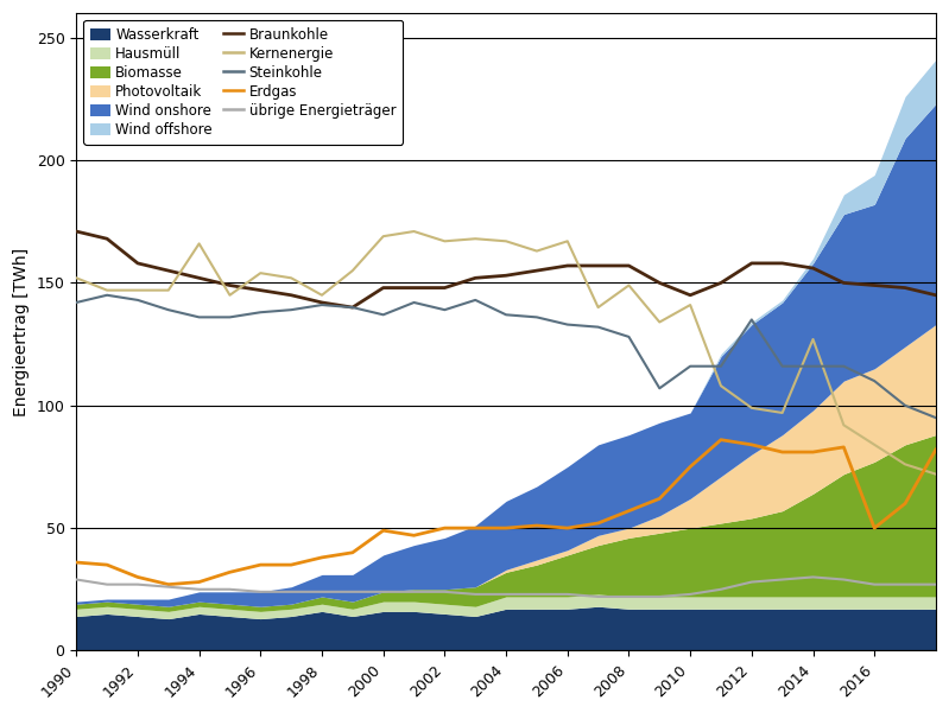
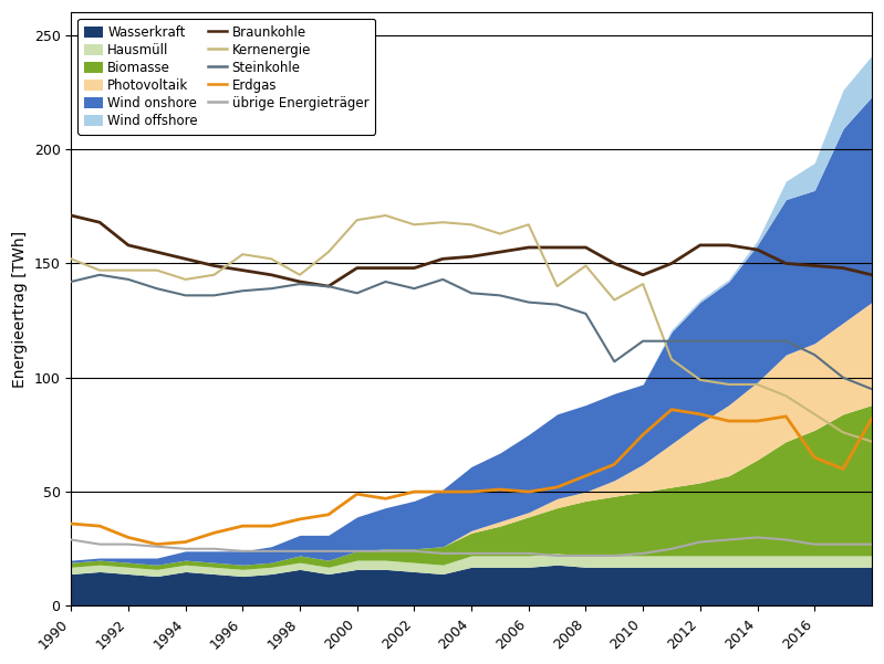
Kernenergie/1994: 166 -> 143
Steinkohle/2012: 135 -> 116
Kernenergie/2014: 127 -> 97
Erdgas/2016: 50 -> 65
